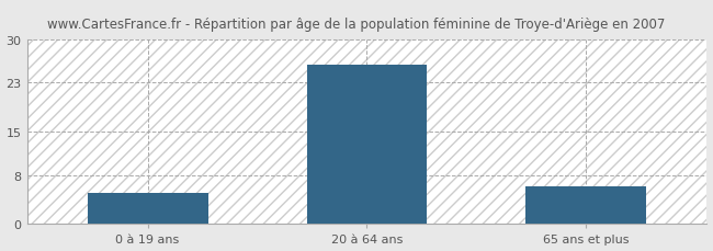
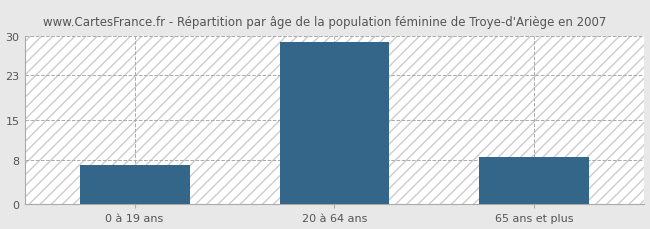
0 à 19 ans: 5.0 -> 7.0
20 à 64 ans: 26.0 -> 29.0
65 ans et plus: 6.2 -> 8.5
